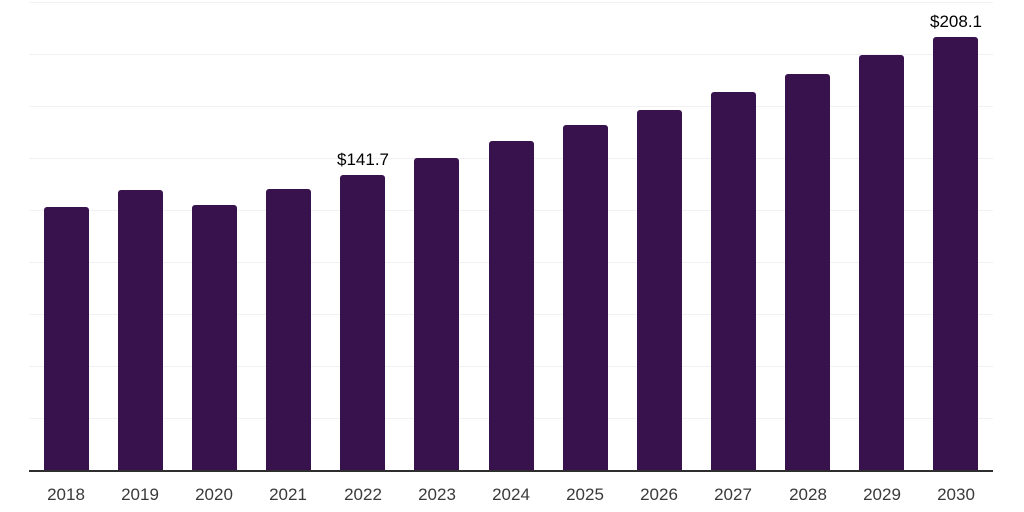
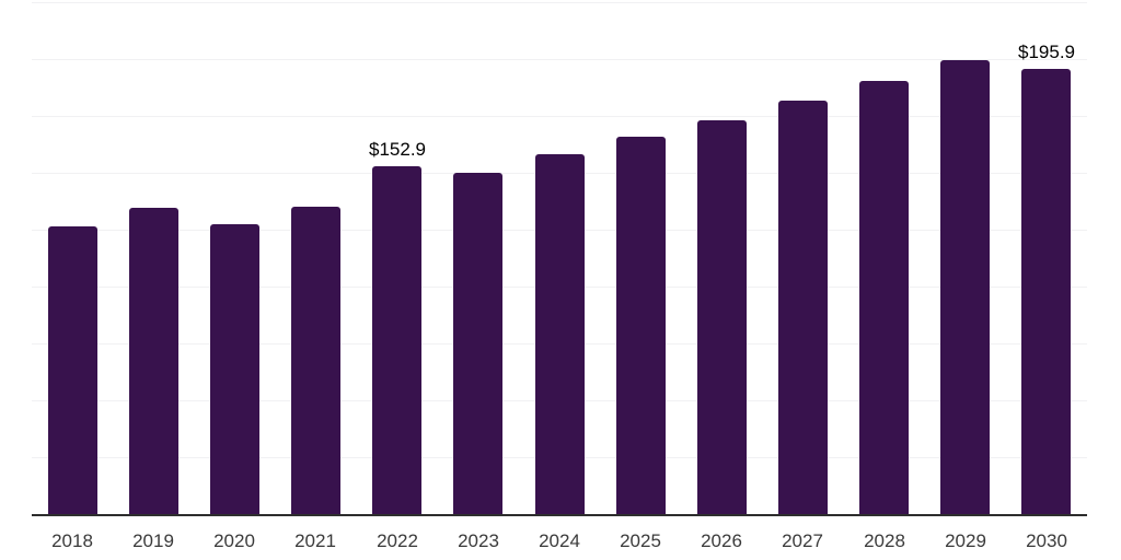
2022: $141.7 -> $152.9
2030: $208.1 -> $195.9
